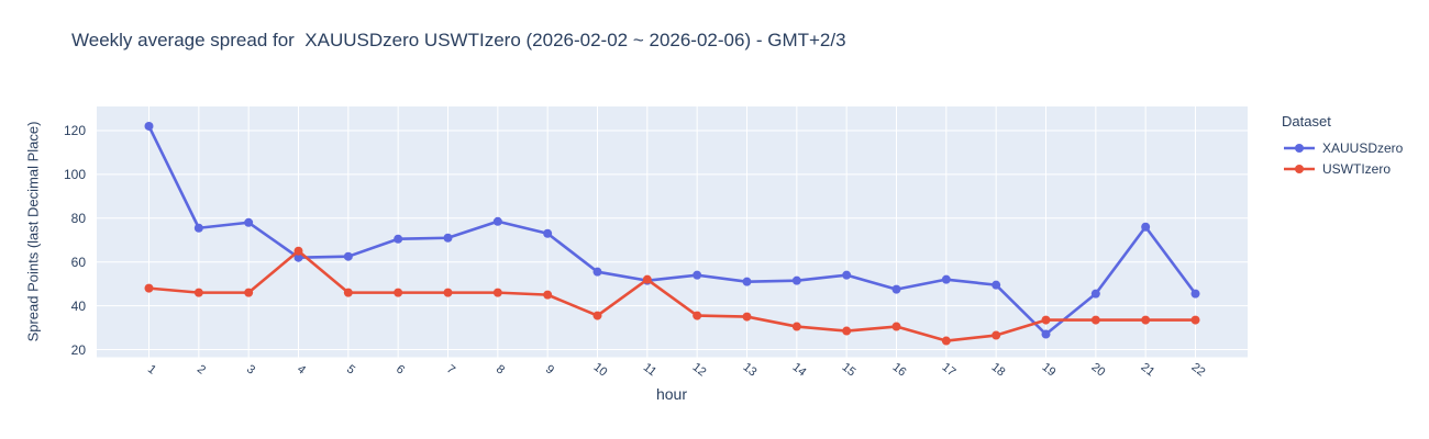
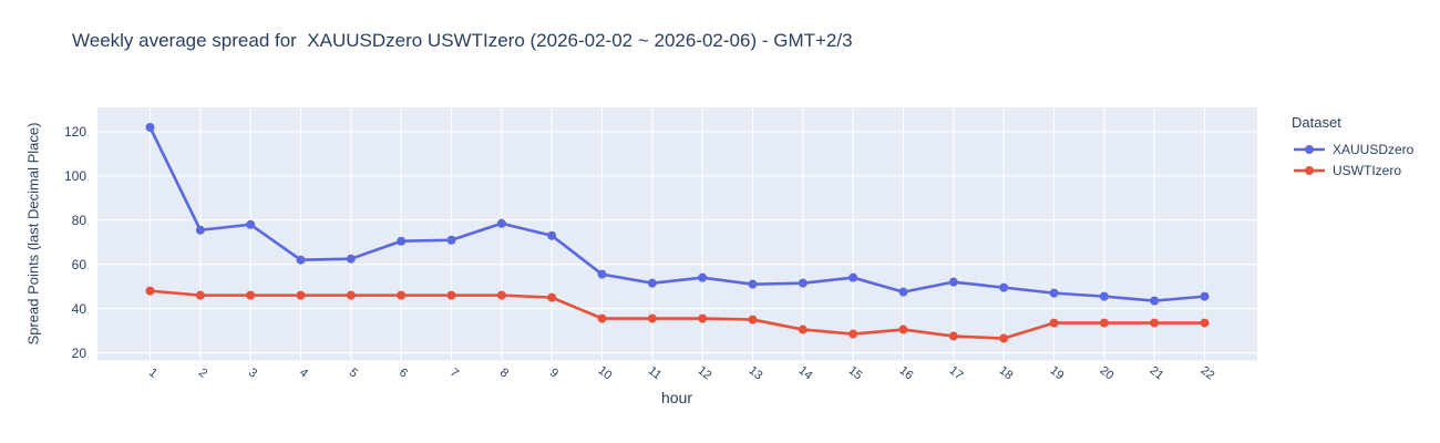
USWTIzero/4: 65 -> 46
USWTIzero/11: 52 -> 36
USWTIzero/17: 24 -> 28
XAUUSDzero/19: 27 -> 47
XAUUSDzero/21: 76 -> 44
